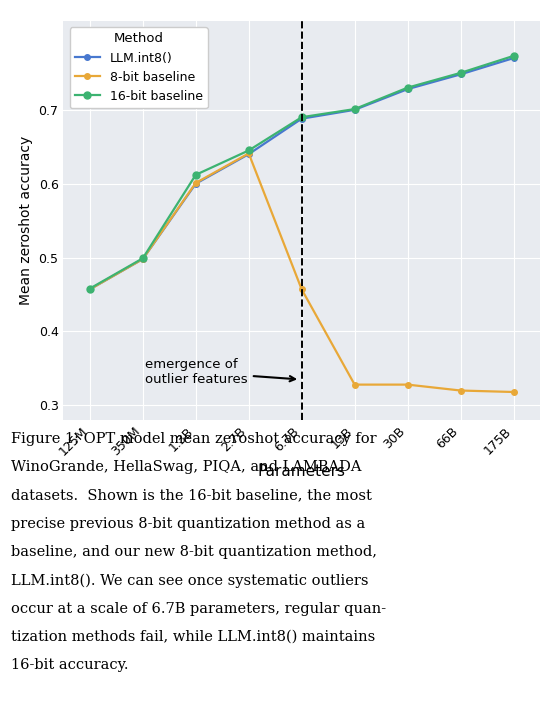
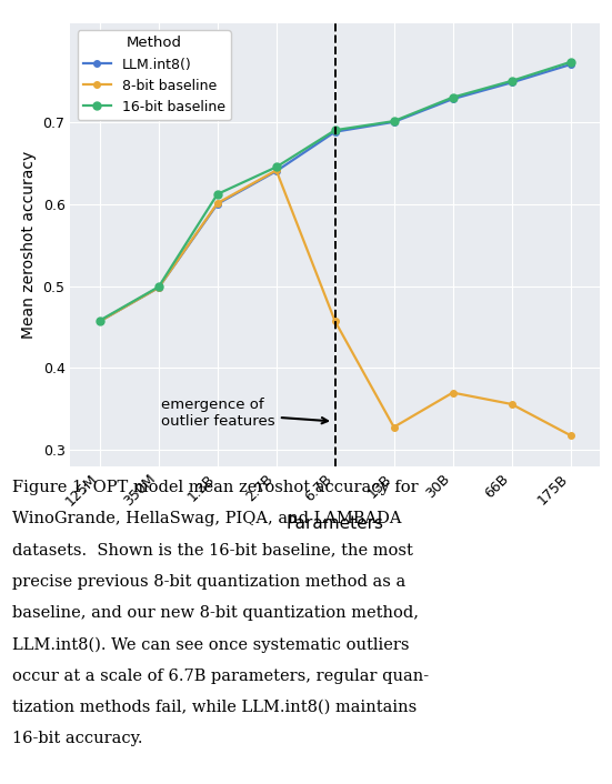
8-bit baseline/30B: 0.328 -> 0.370
8-bit baseline/66B: 0.320 -> 0.356
